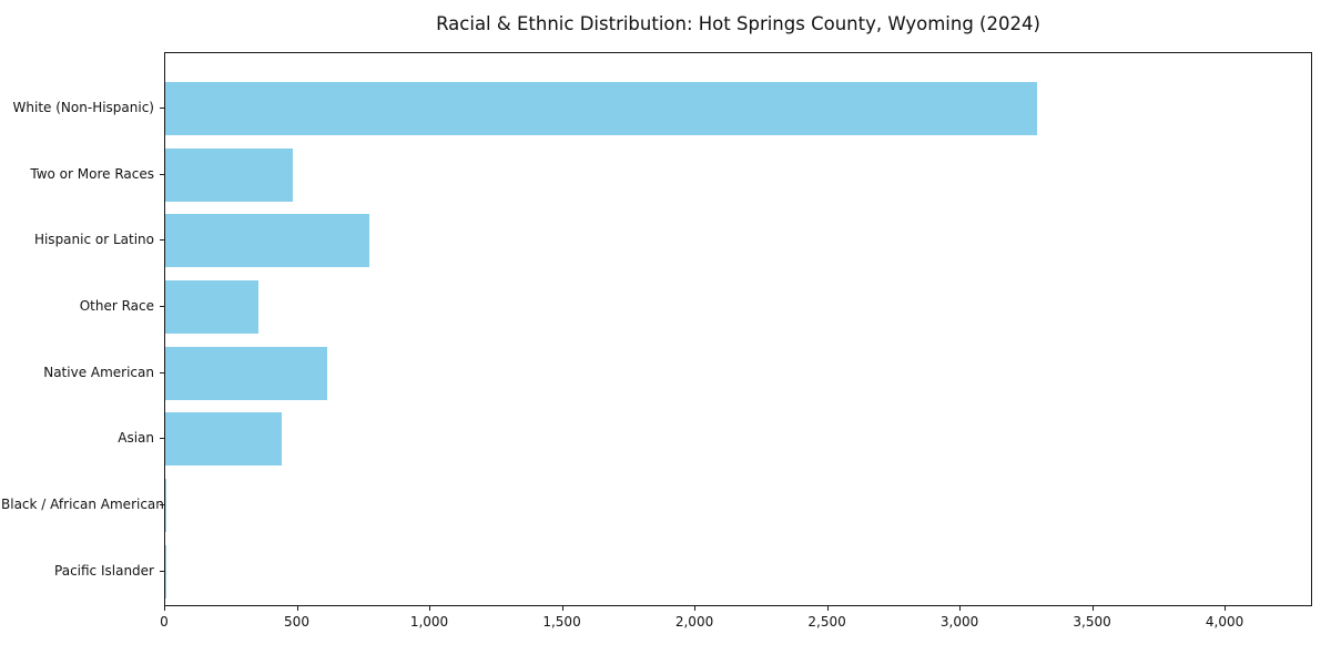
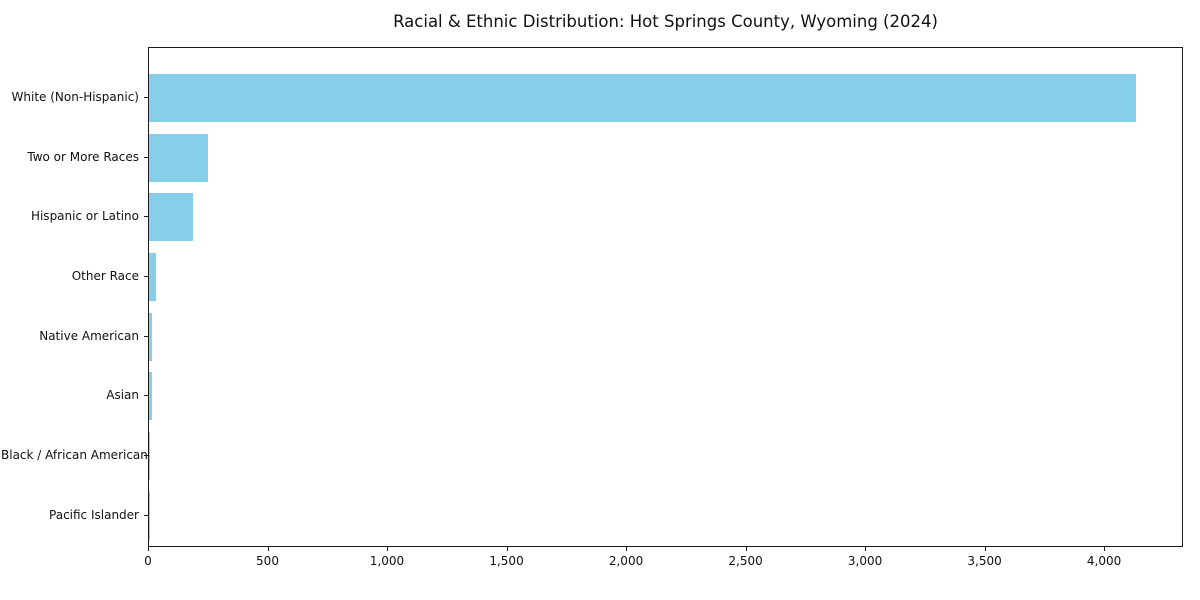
White (Non-Hispanic): 3290 -> 4130
Two or More Races: 480 -> 250
Hispanic or Latino: 770 -> 180
Other Race: 350 -> 30
Native American: 610 -> 10
Asian: 440 -> 10
